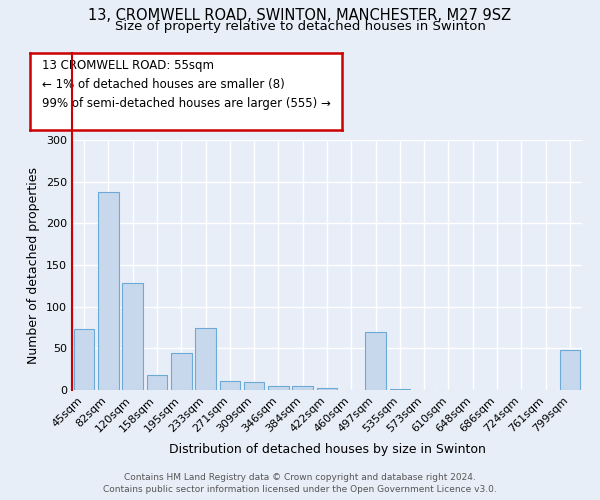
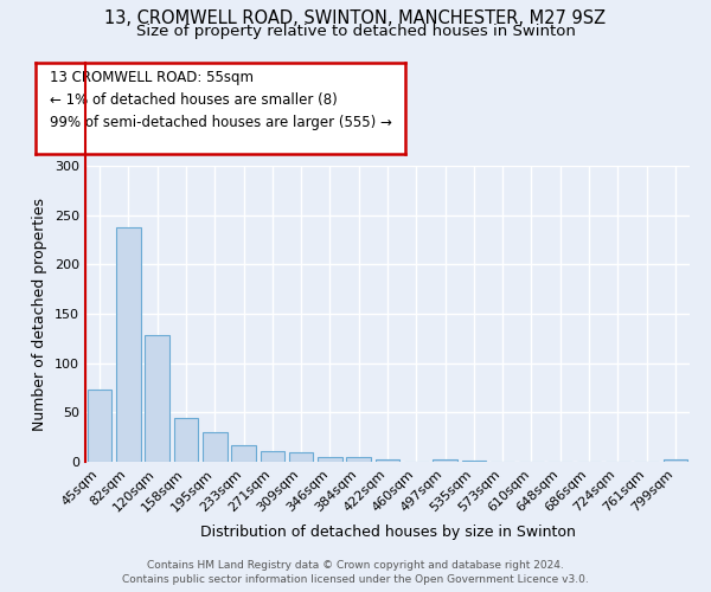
158sqm: 18 -> 44
195sqm: 44 -> 30
233sqm: 74 -> 17
497sqm: 70 -> 2
799sqm: 48 -> 2
